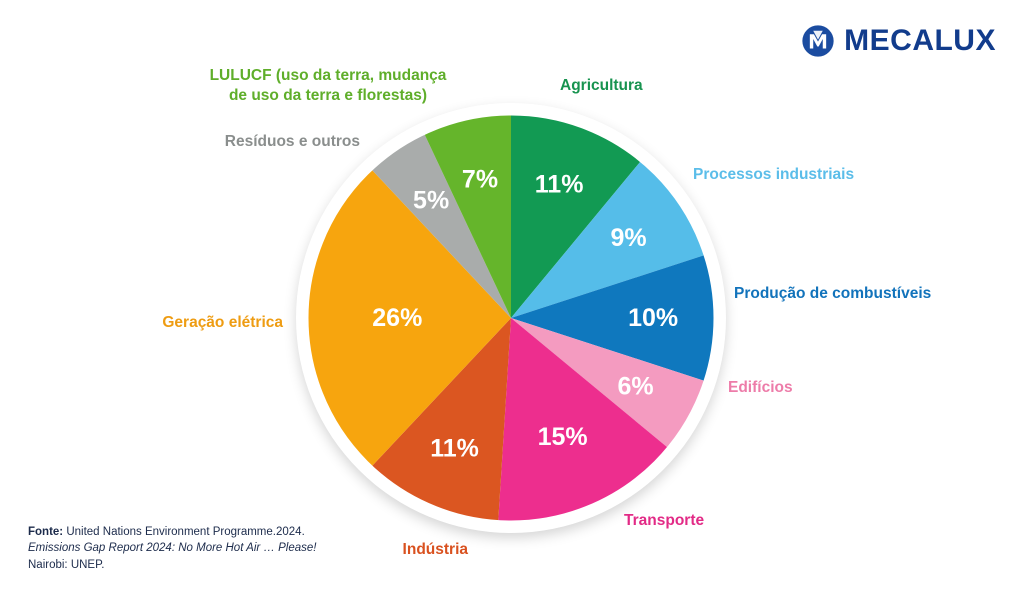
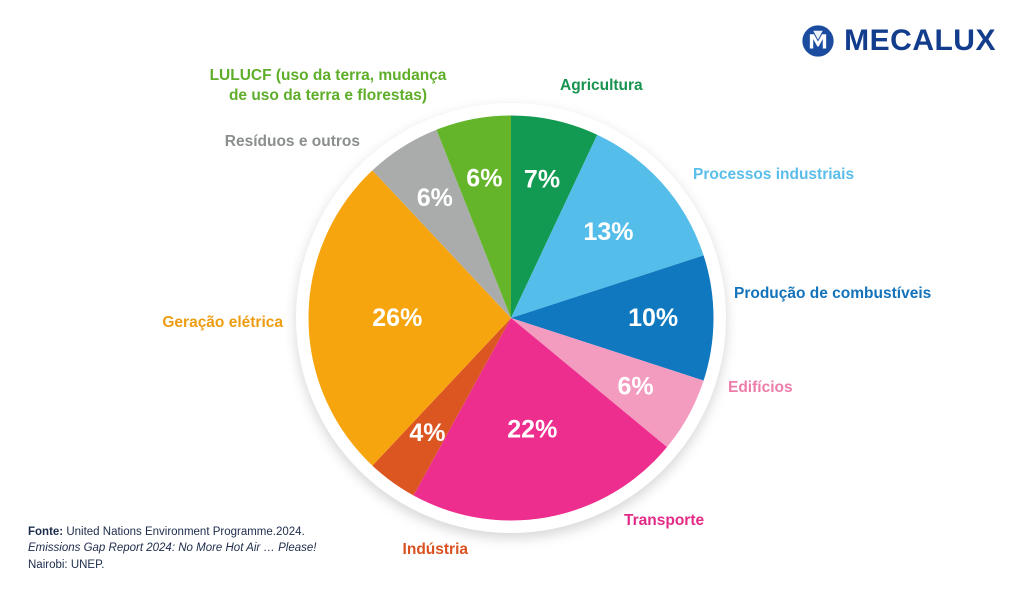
Agricultura: 11% -> 7%
Processos industriais: 9% -> 13%
Transporte: 15% -> 22%
Indústria: 11% -> 4%
Resíduos e outros: 5% -> 6%
LULUCF (uso da terra, mudança de uso da terra e florestas): 7% -> 6%
